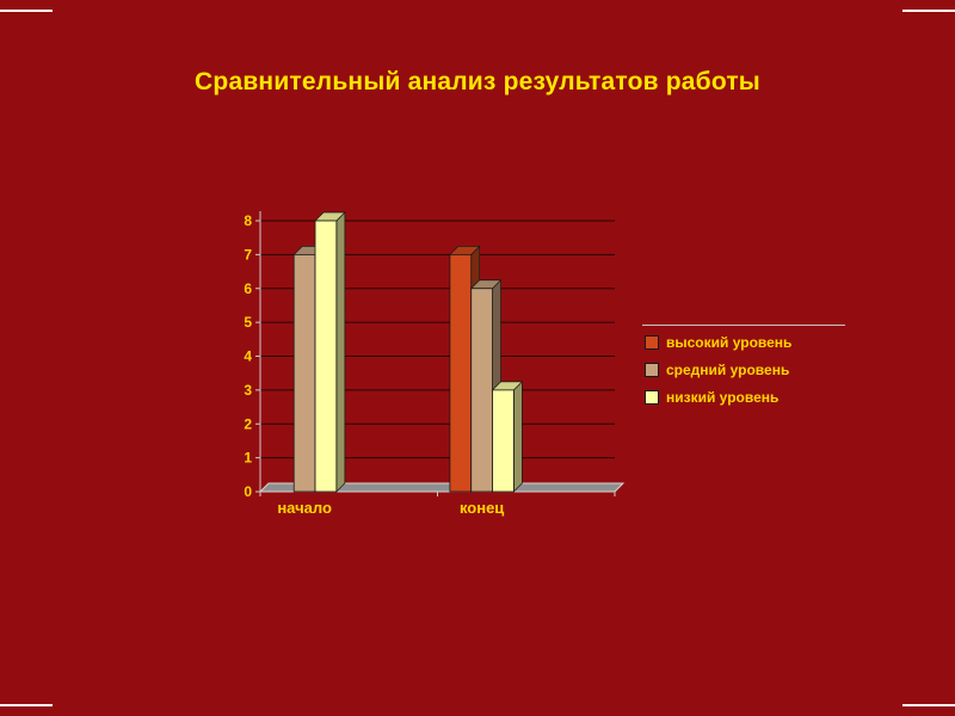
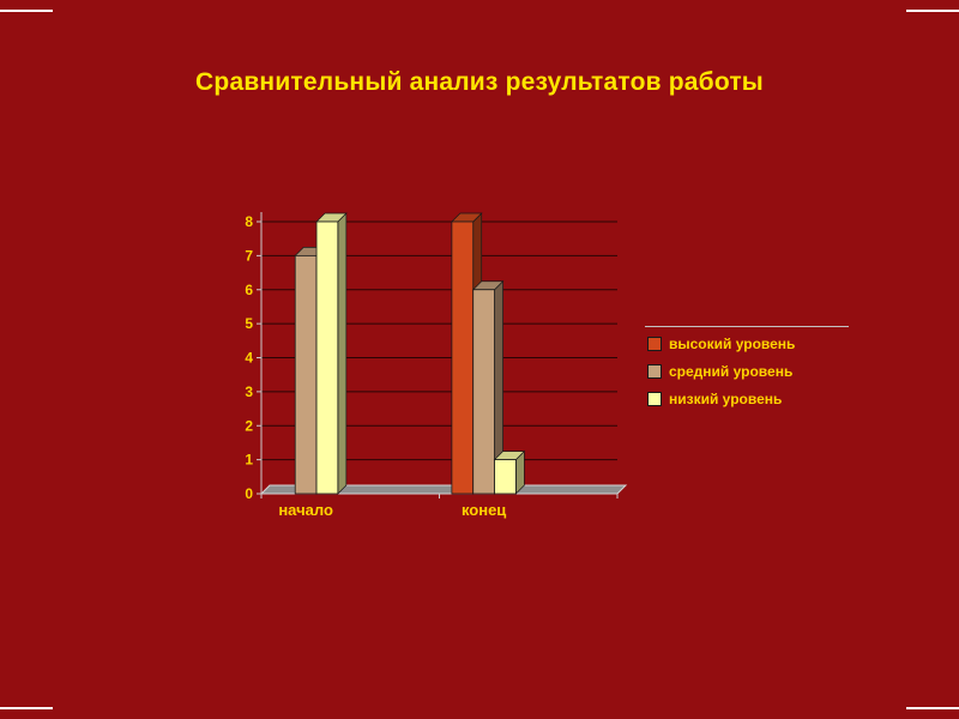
высокий уровень/конец: 7 -> 8
низкий уровень/конец: 3 -> 1
